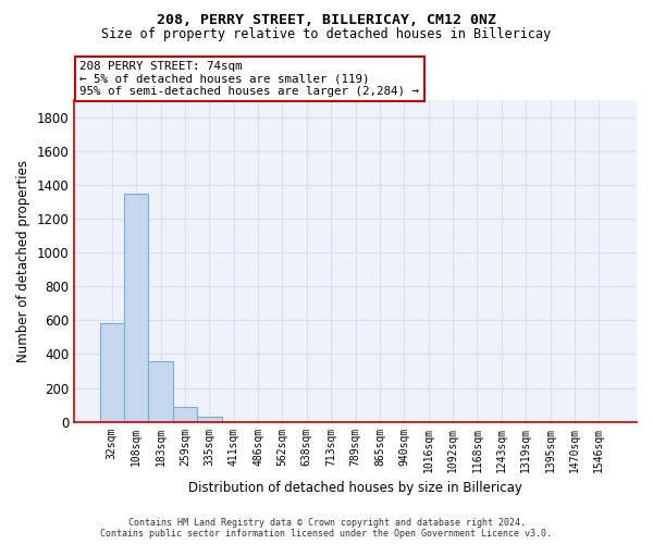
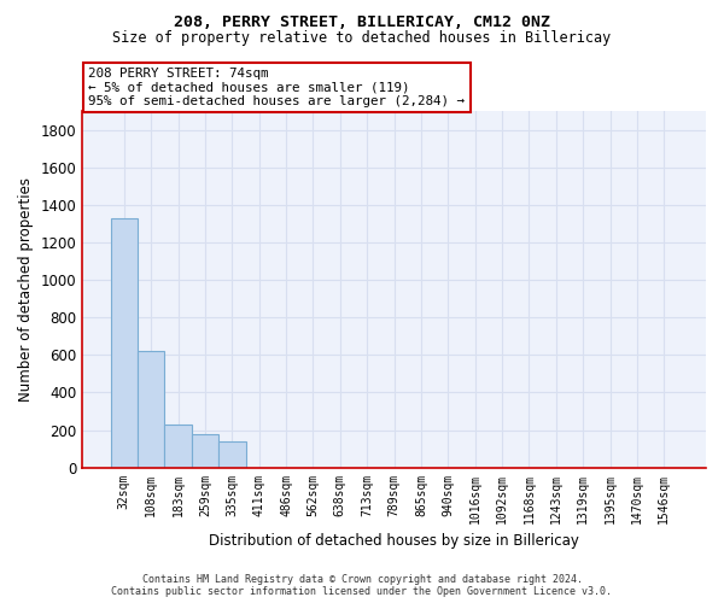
32sqm: 580 -> 1330
108sqm: 1350 -> 620
183sqm: 360 -> 230
259sqm: 90 -> 180
335sqm: 30 -> 140
